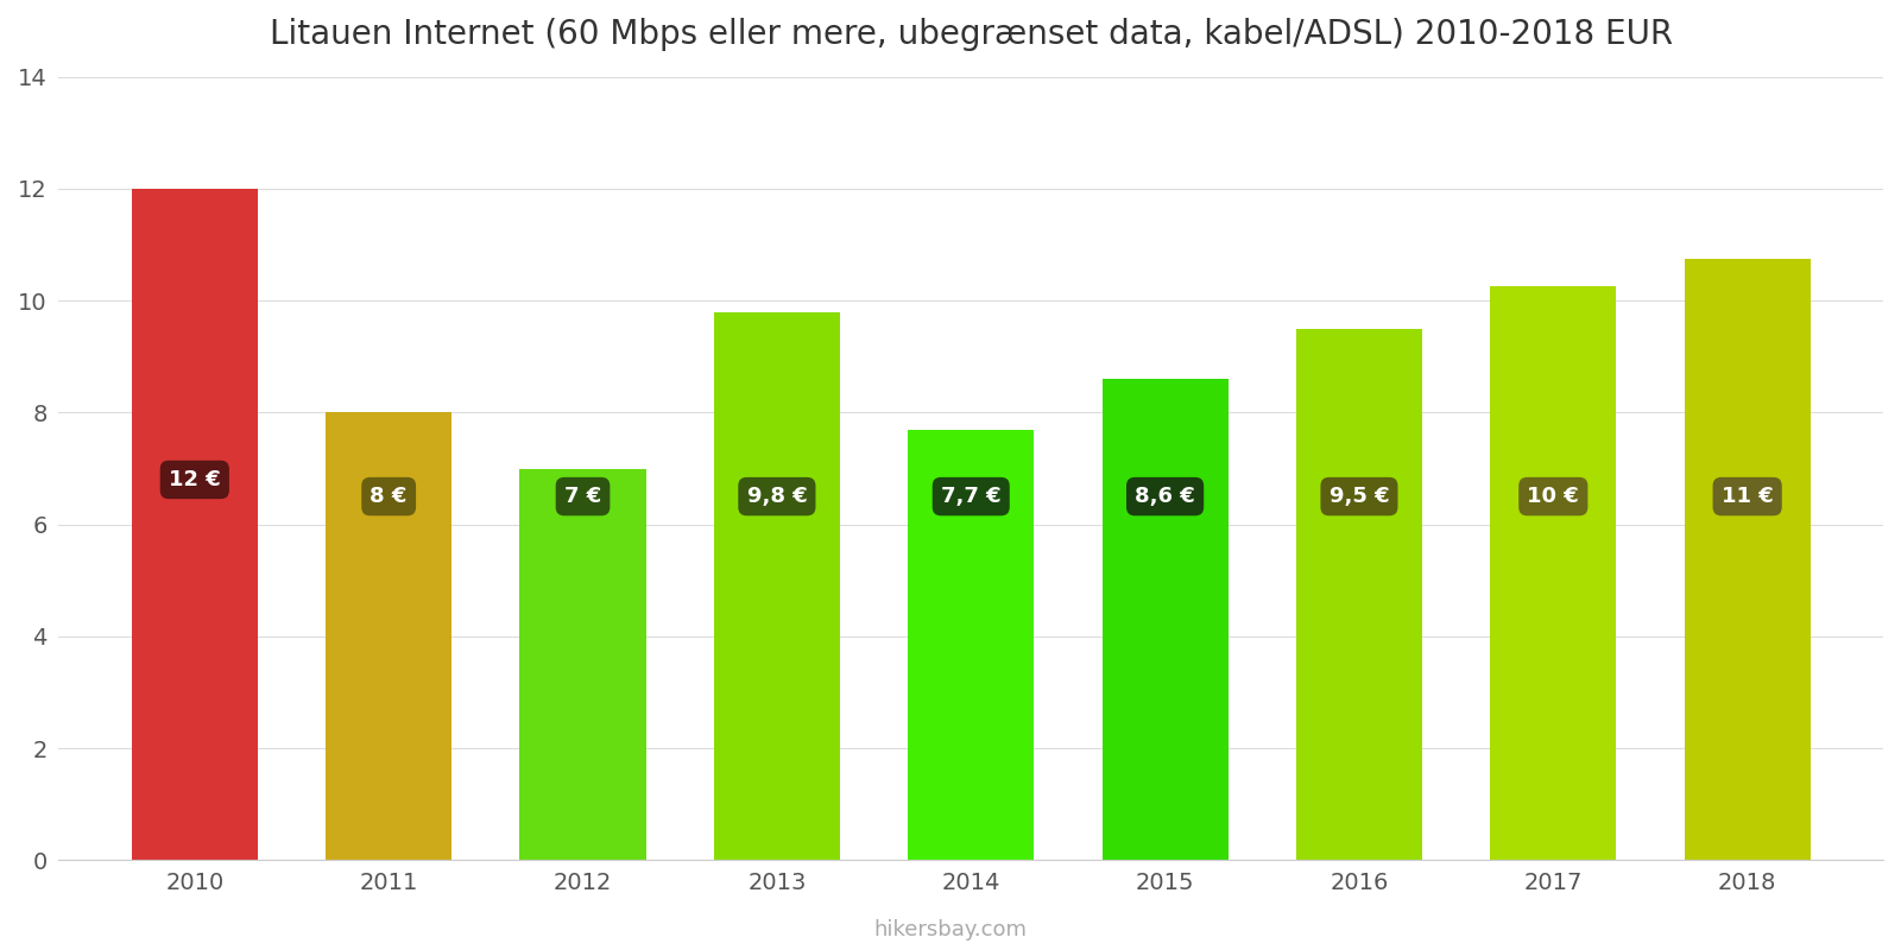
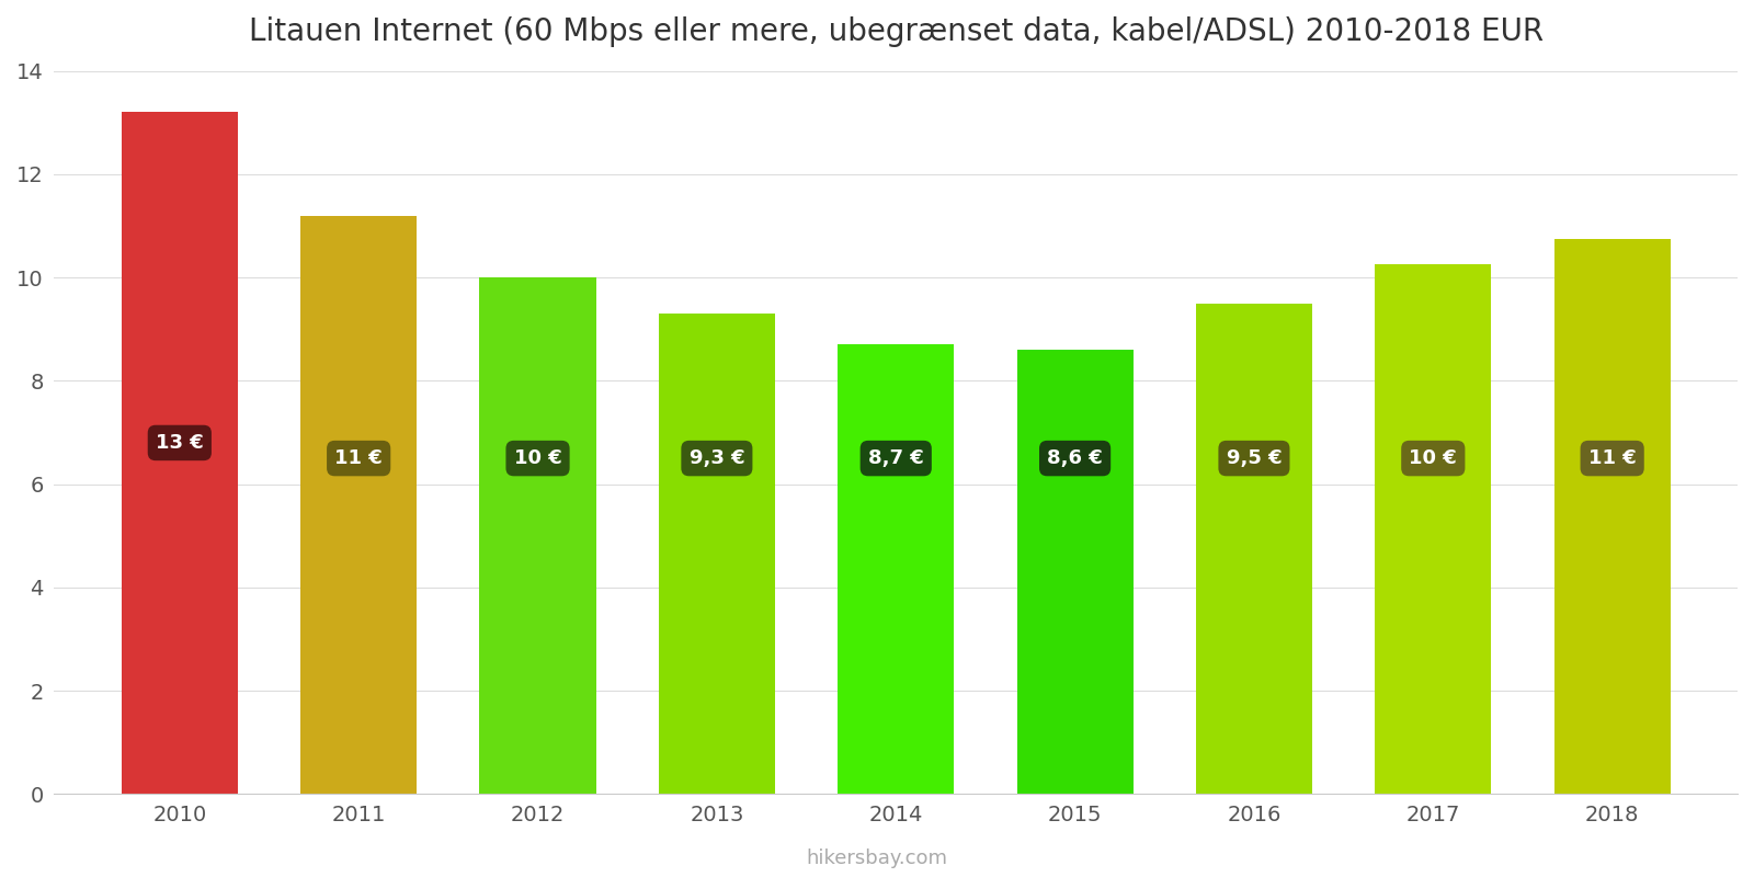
2010: 12 -> 13
2011: 8 -> 11
2012: 7 -> 10
2013: 9,8 -> 9,3
2014: 7,7 -> 8,7
